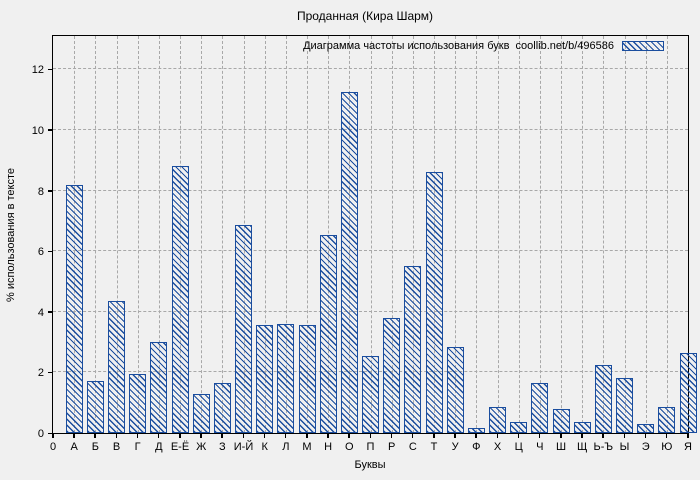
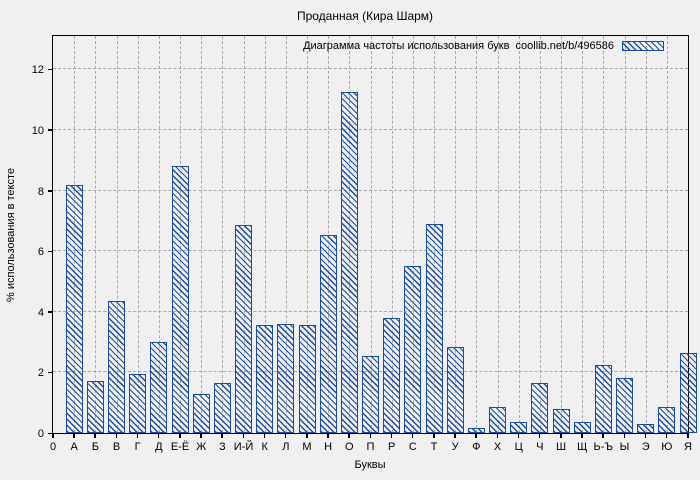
Т: 8.6 -> 6.9
